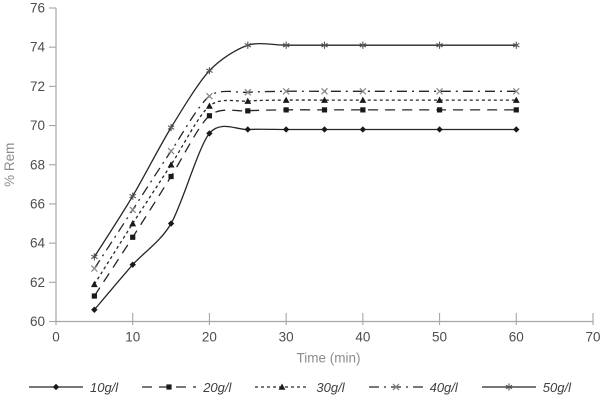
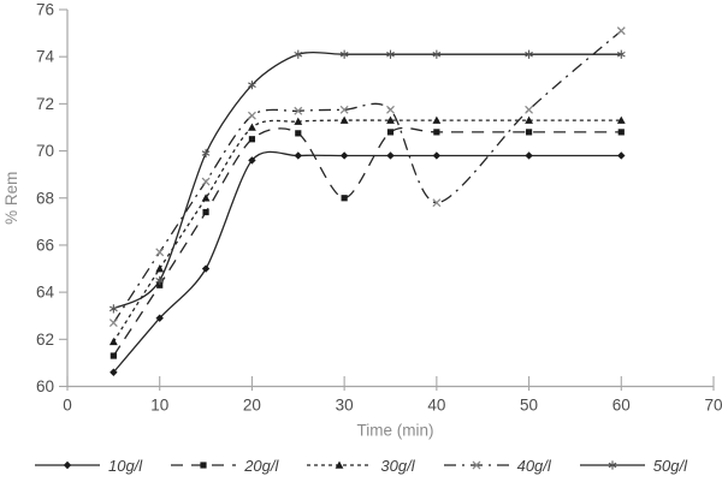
50g/l/10: 66.4 -> 64.5
20g/l/30: 70.8 -> 68.0
40g/l/40: 71.8 -> 67.8
40g/l/60: 71.8 -> 75.1
